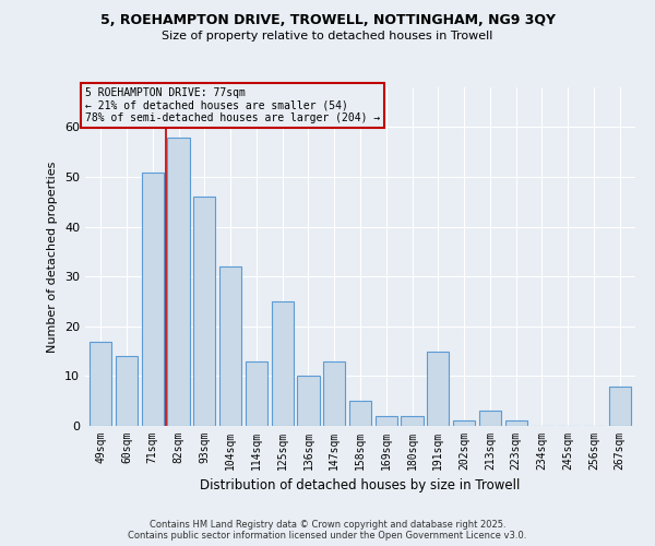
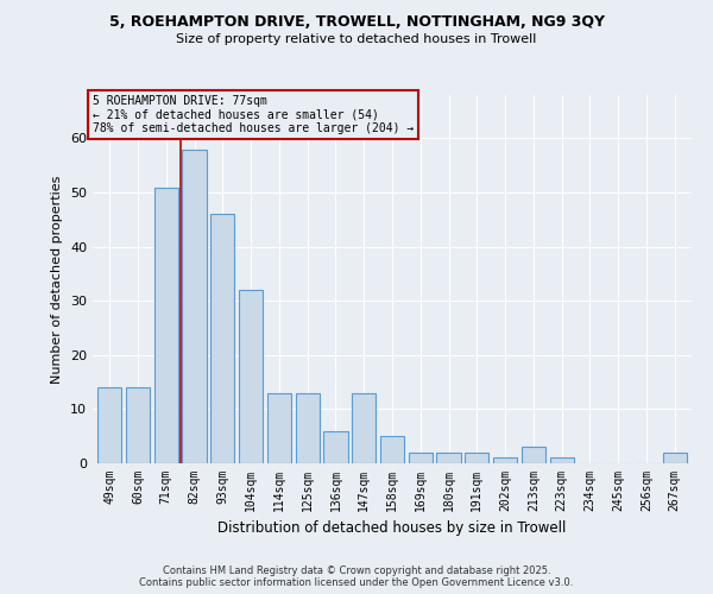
49sqm: 17 -> 14
125sqm: 25 -> 13
136sqm: 10 -> 6
191sqm: 15 -> 2
267sqm: 8 -> 2
